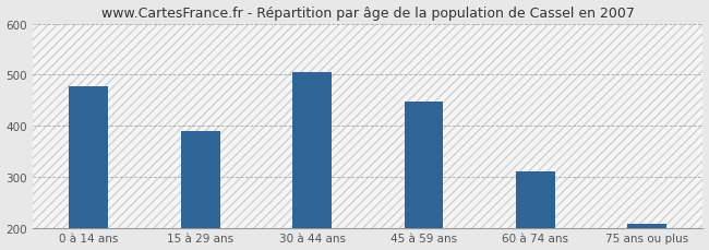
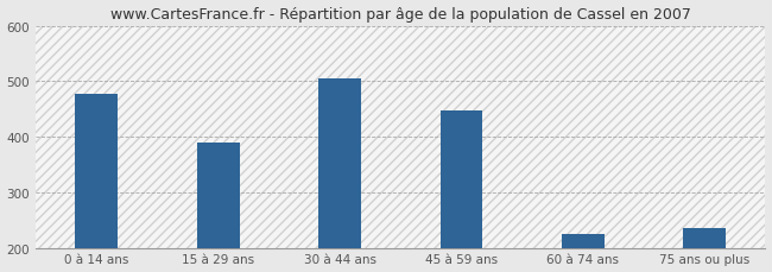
60 à 74 ans: 310 -> 225
75 ans ou plus: 207 -> 235
